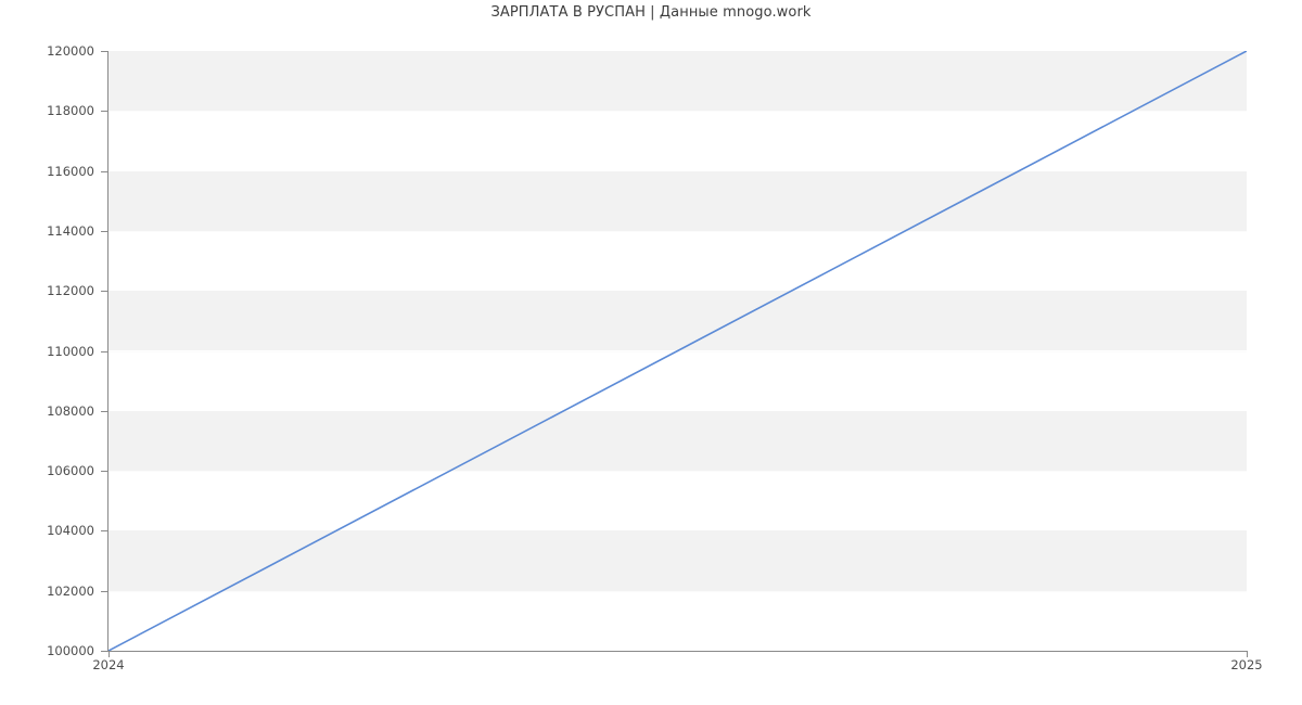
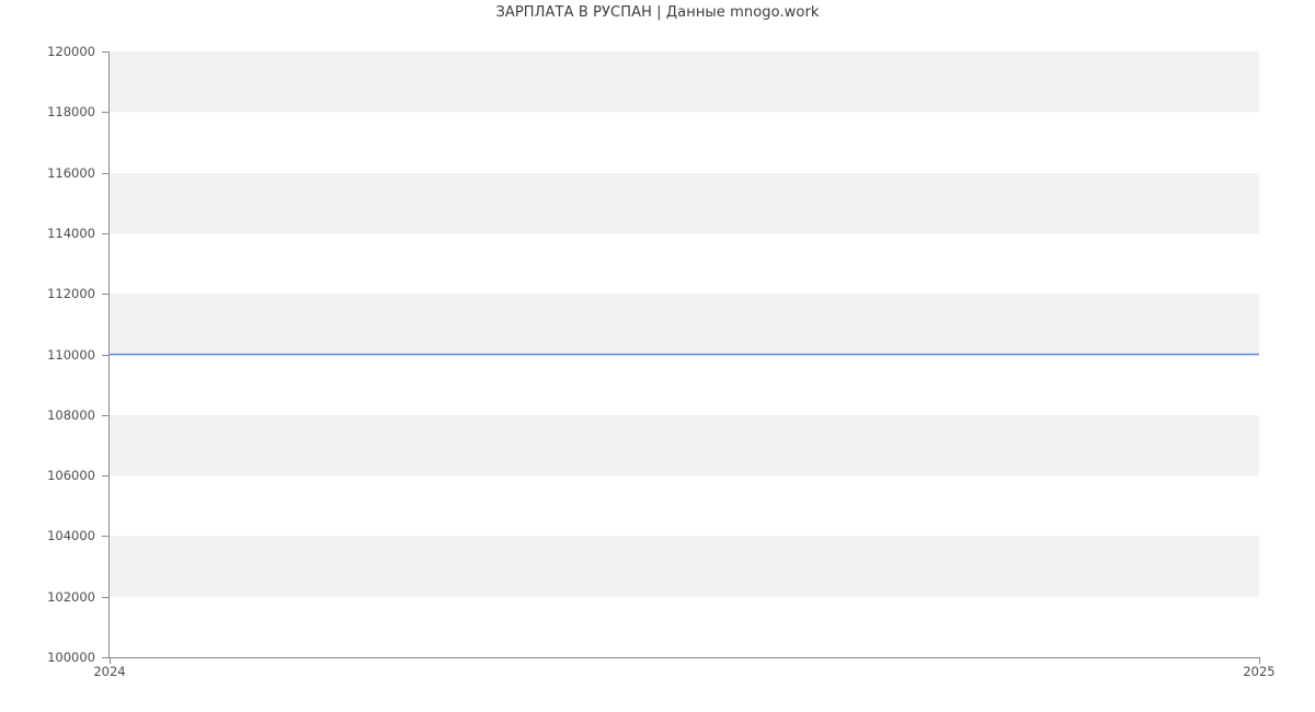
2024: 100000 -> 110000
2025: 120000 -> 110000
